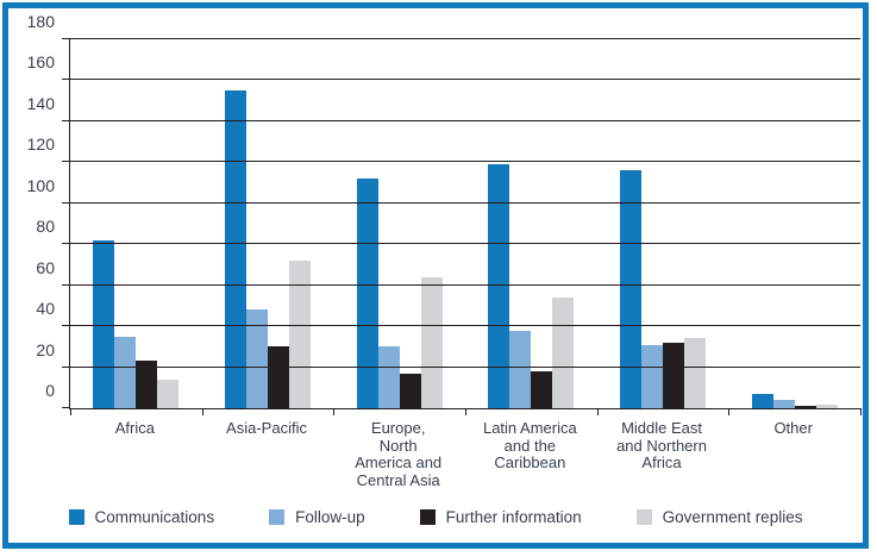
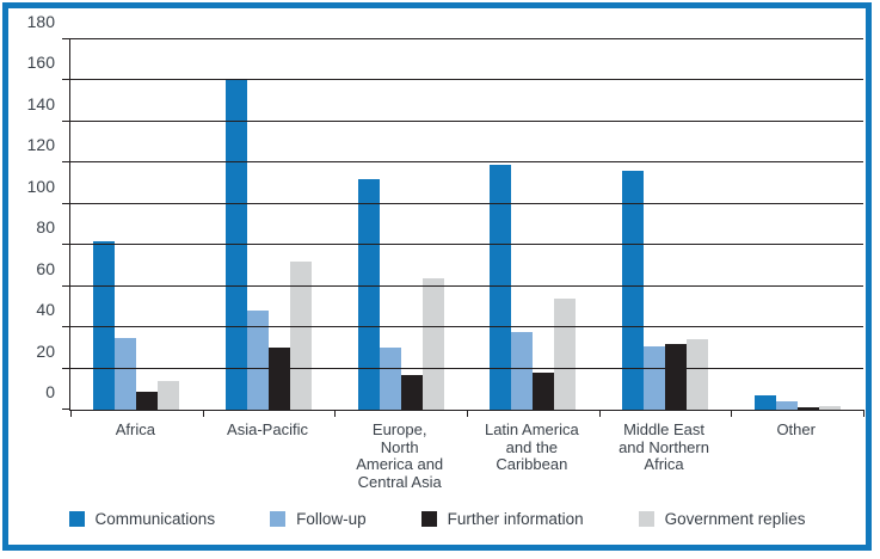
Further information/Africa: 23 -> 9
Communications/Asia-Pacific: 155 -> 161
